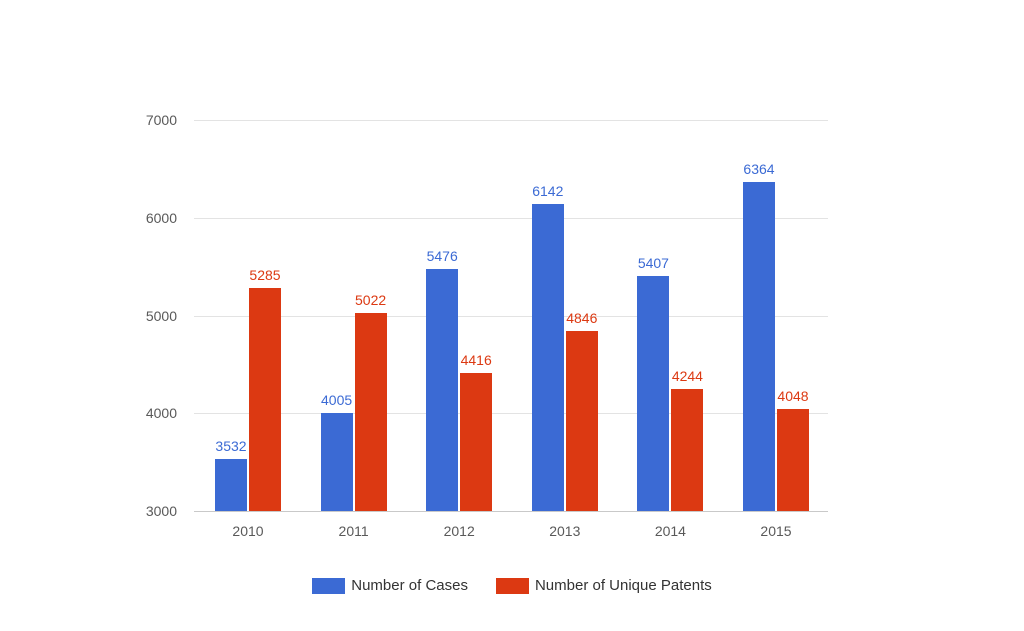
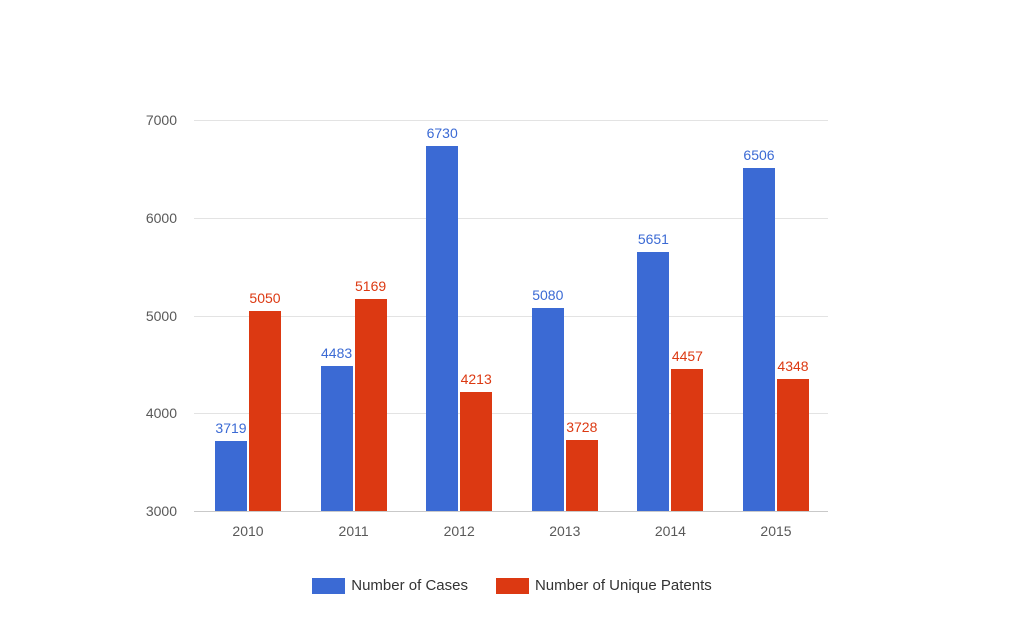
Number of Cases/2010: 3532 -> 3719
Number of Unique Patents/2010: 5285 -> 5050
Number of Cases/2011: 4005 -> 4483
Number of Unique Patents/2011: 5022 -> 5169
Number of Cases/2012: 5476 -> 6730
Number of Unique Patents/2012: 4416 -> 4213
Number of Cases/2013: 6142 -> 5080
Number of Unique Patents/2013: 4846 -> 3728
Number of Cases/2014: 5407 -> 5651
Number of Unique Patents/2014: 4244 -> 4457
Number of Cases/2015: 6364 -> 6506
Number of Unique Patents/2015: 4048 -> 4348
